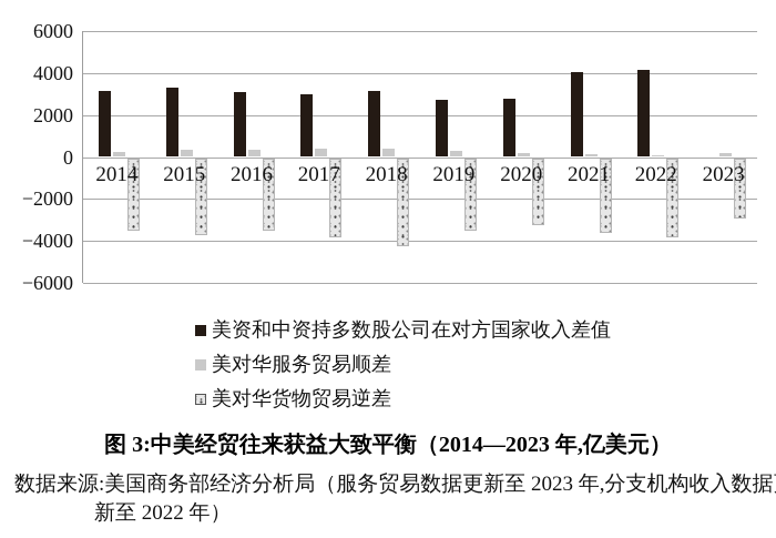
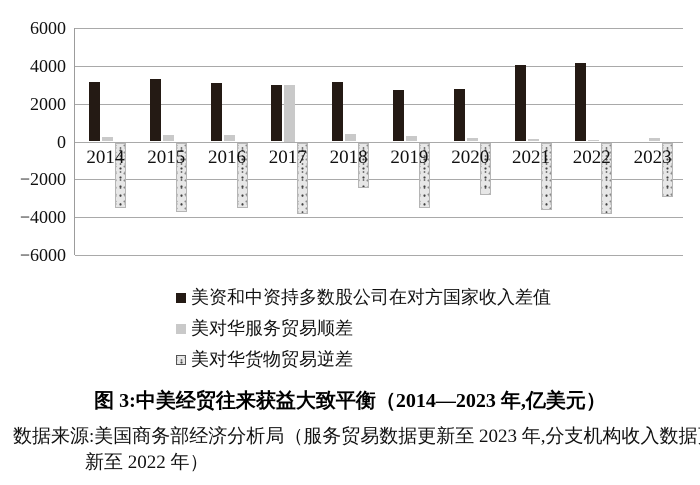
美对华服务贸易顺差/2017: 400 -> 3000
美对华货物贸易逆差/2018: -4200 -> -2400
美对华货物贸易逆差/2020: -3200 -> -2800
